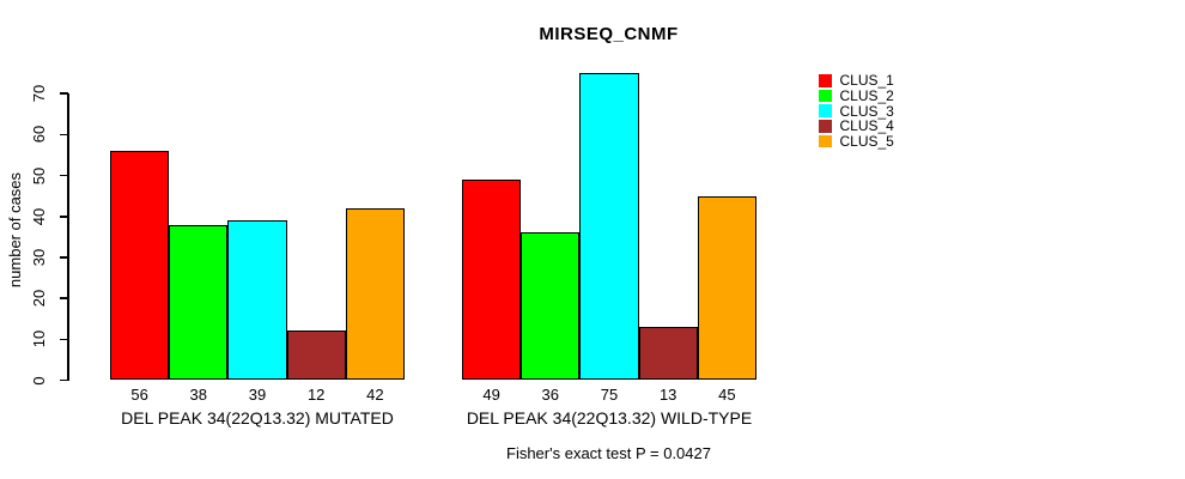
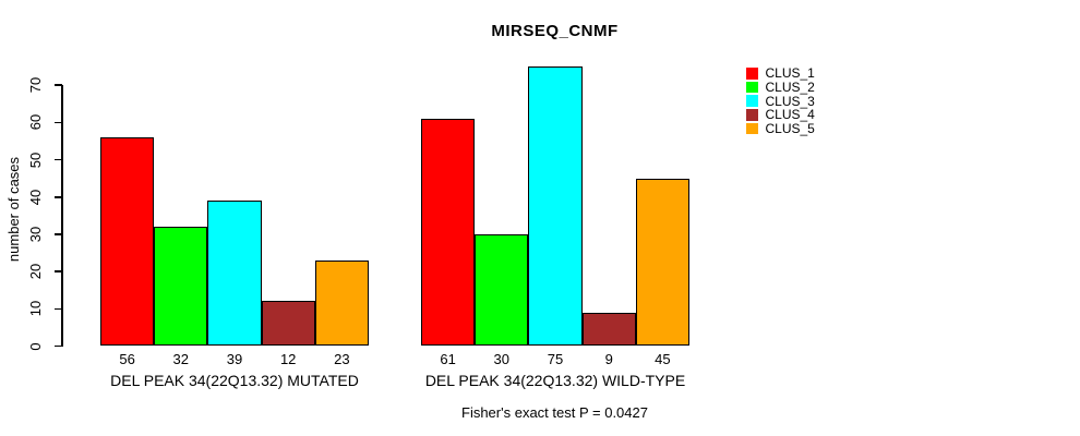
CLUS_2/DEL PEAK 34(22Q13.32) MUTATED: 38 -> 32
CLUS_5/DEL PEAK 34(22Q13.32) MUTATED: 42 -> 23
CLUS_1/DEL PEAK 34(22Q13.32) WILD-TYPE: 49 -> 61
CLUS_2/DEL PEAK 34(22Q13.32) WILD-TYPE: 36 -> 30
CLUS_4/DEL PEAK 34(22Q13.32) WILD-TYPE: 13 -> 9
